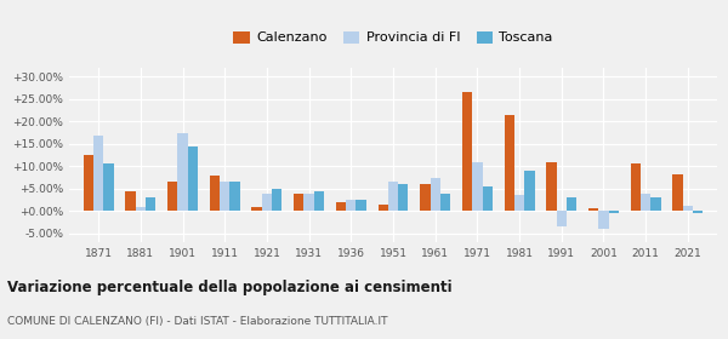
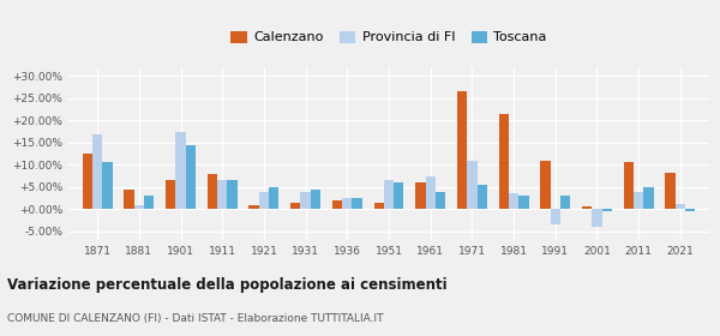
Calenzano/1931: 4.0% -> 1.5%
Toscana/1981: 9.0% -> 3.0%
Toscana/2011: 3.0% -> 5.0%
